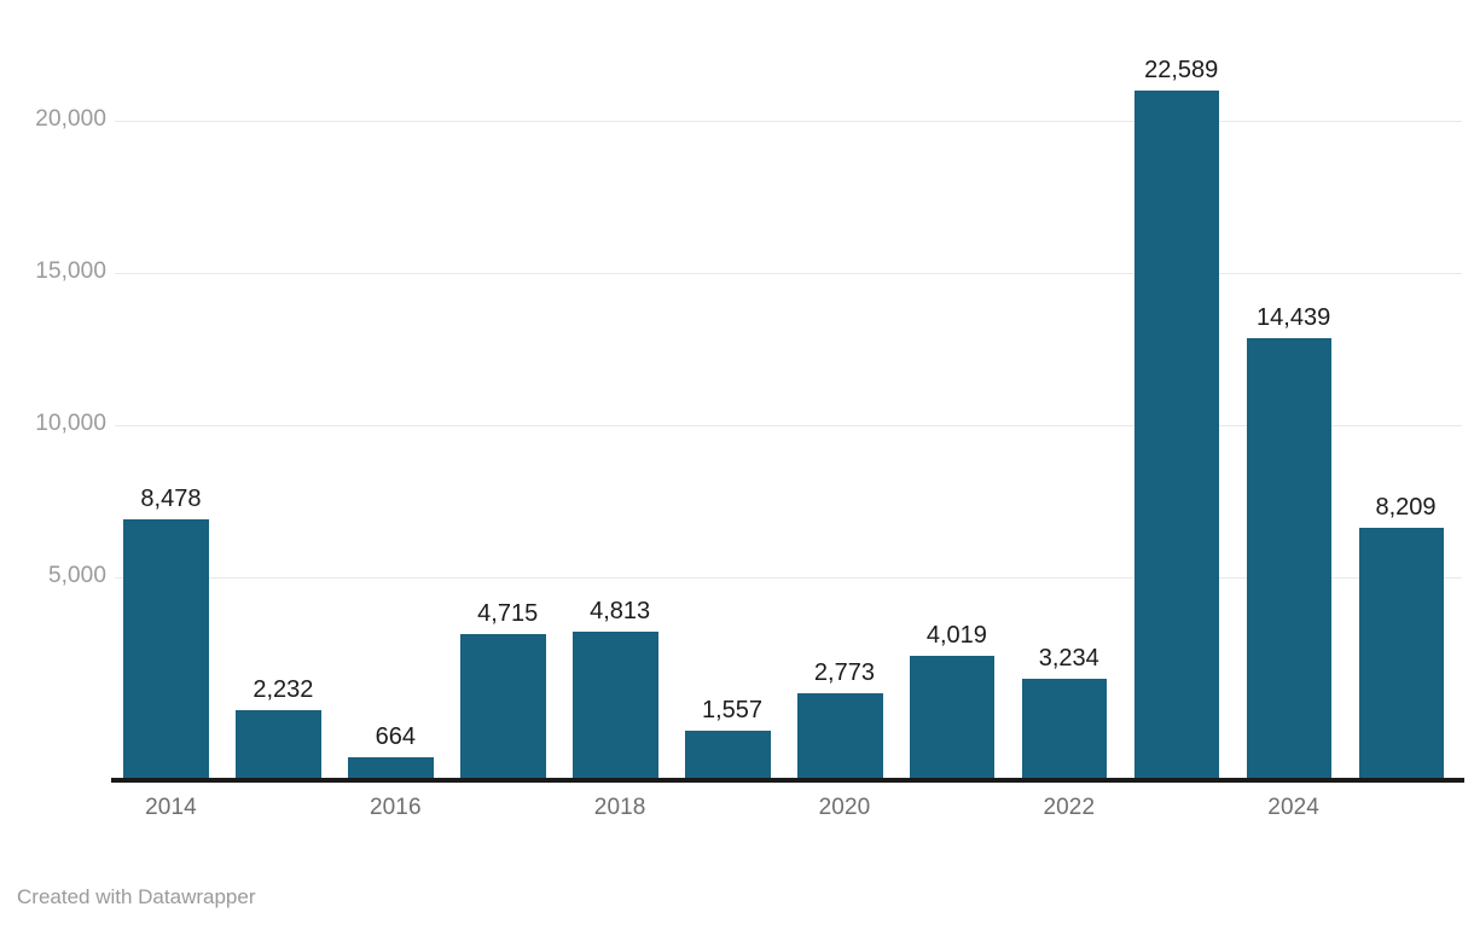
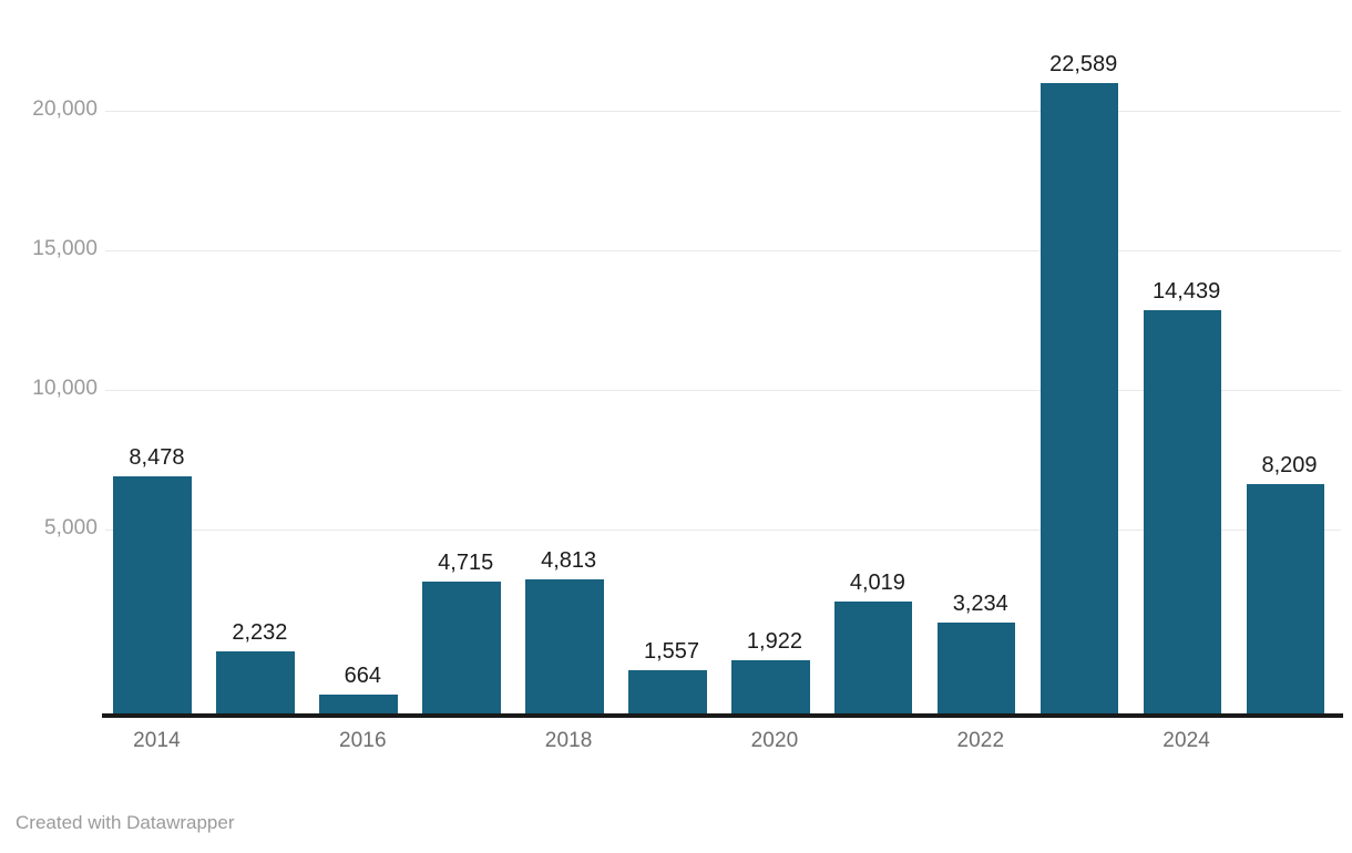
2020: 2,773 -> 1,922
